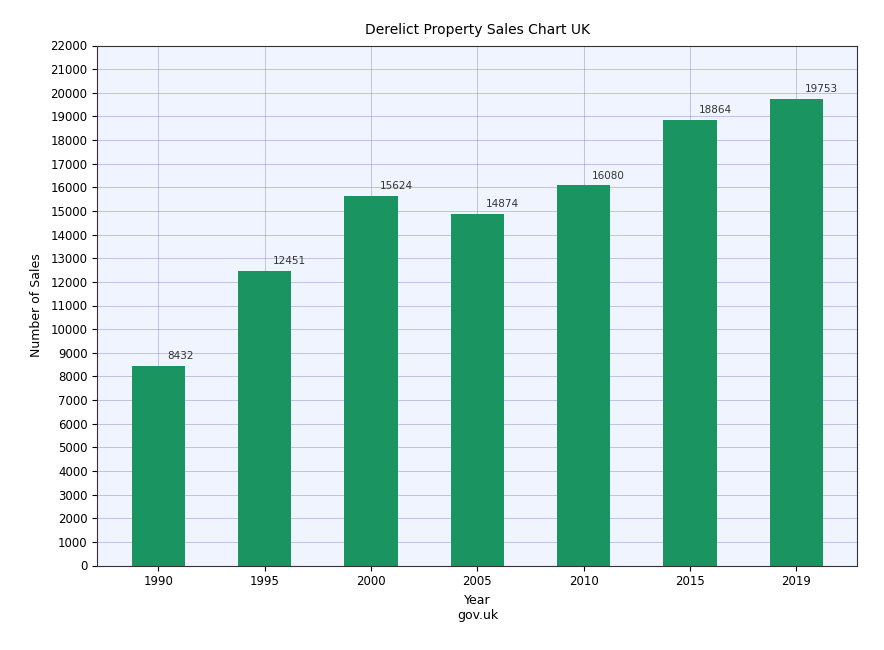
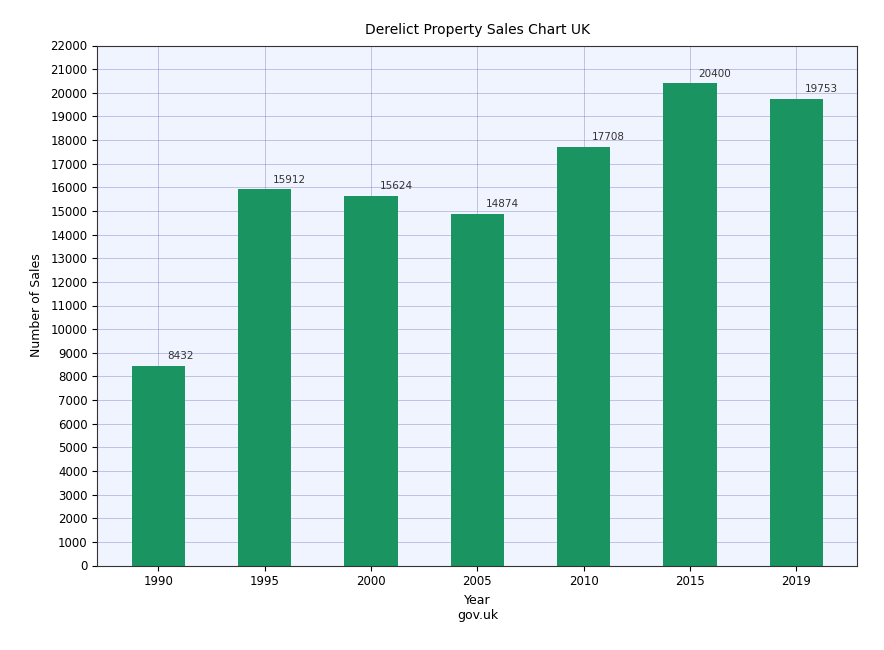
1995: 12451 -> 15912
2010: 16080 -> 17708
2015: 18864 -> 20400
